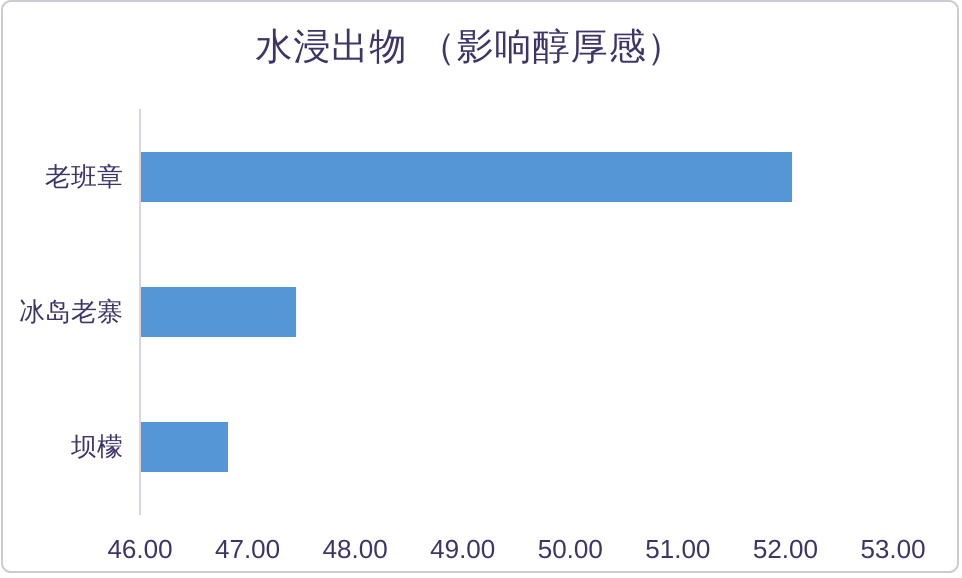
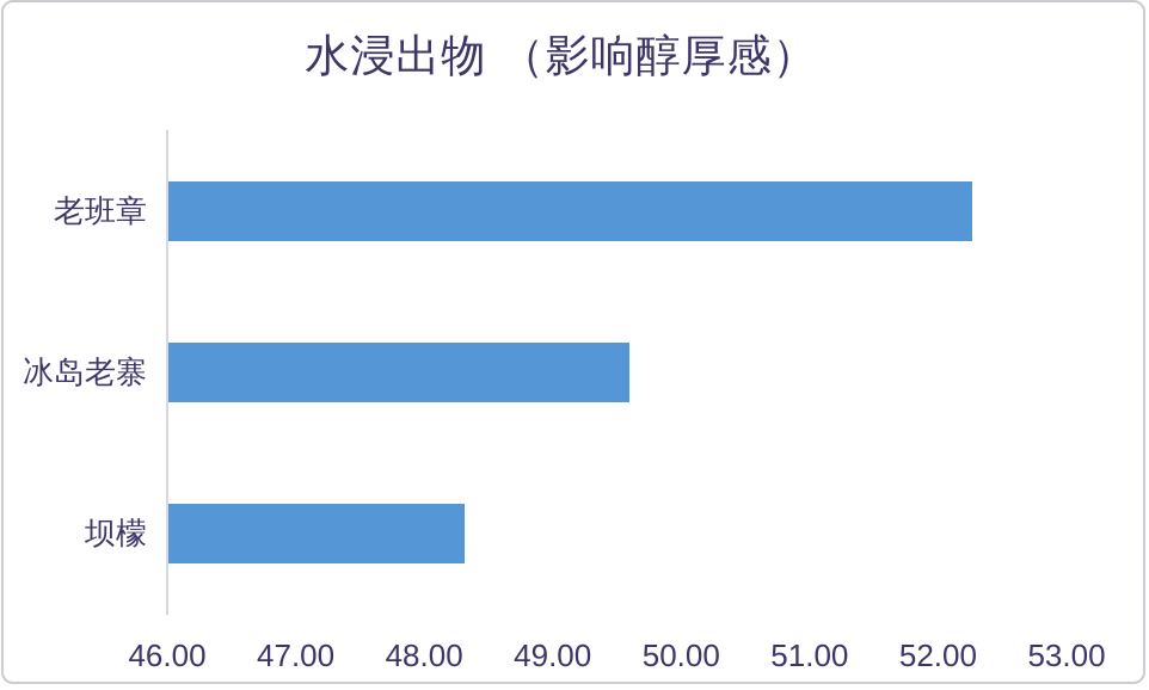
老班章: 52.05 -> 52.26
冰岛老寨: 47.44 -> 49.59
坝檬: 46.81 -> 48.31
